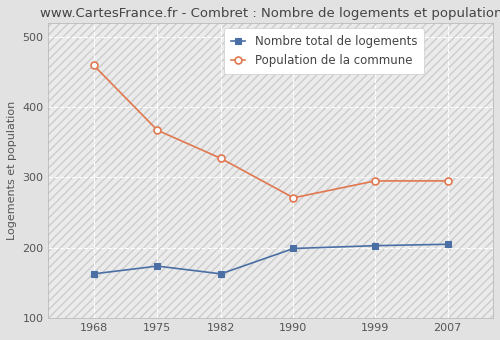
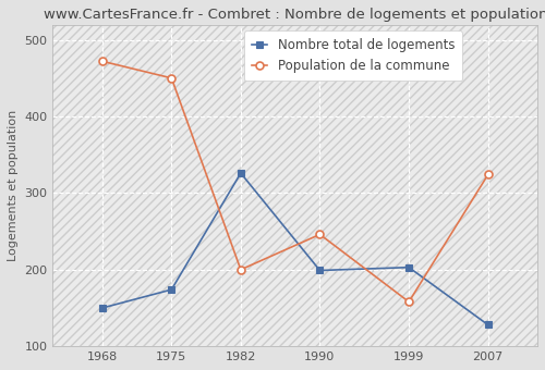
Nombre total de logements/1968: 163 -> 150
Population de la commune/1968: 459 -> 472
Population de la commune/1975: 367 -> 450
Nombre total de logements/1982: 163 -> 326
Population de la commune/1982: 327 -> 200
Population de la commune/1990: 271 -> 246
Population de la commune/1999: 295 -> 158
Nombre total de logements/2007: 205 -> 128
Population de la commune/2007: 295 -> 324
